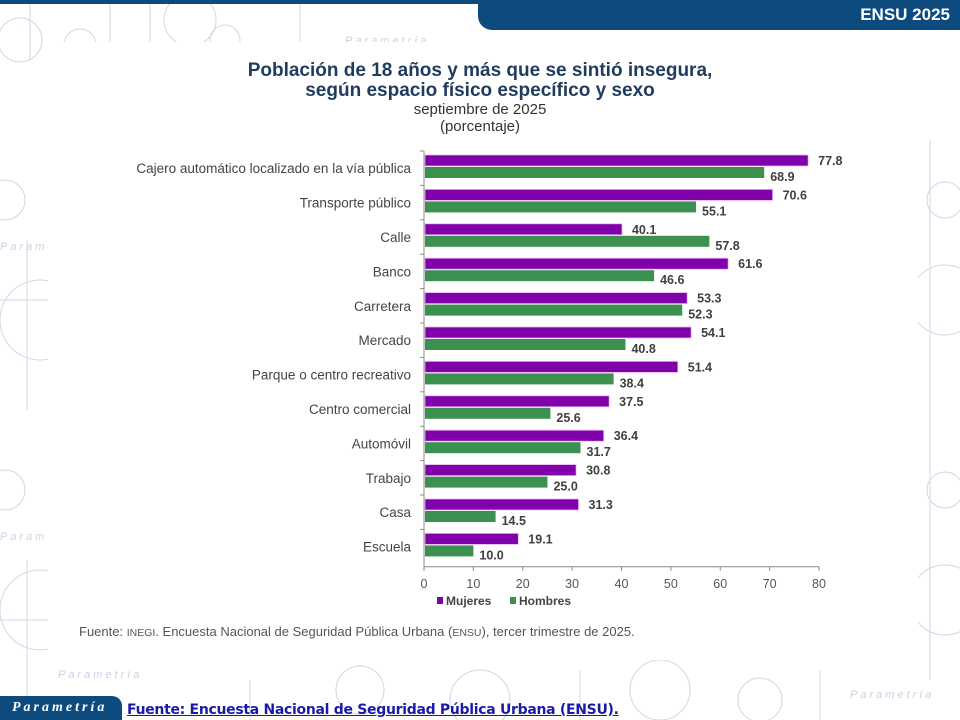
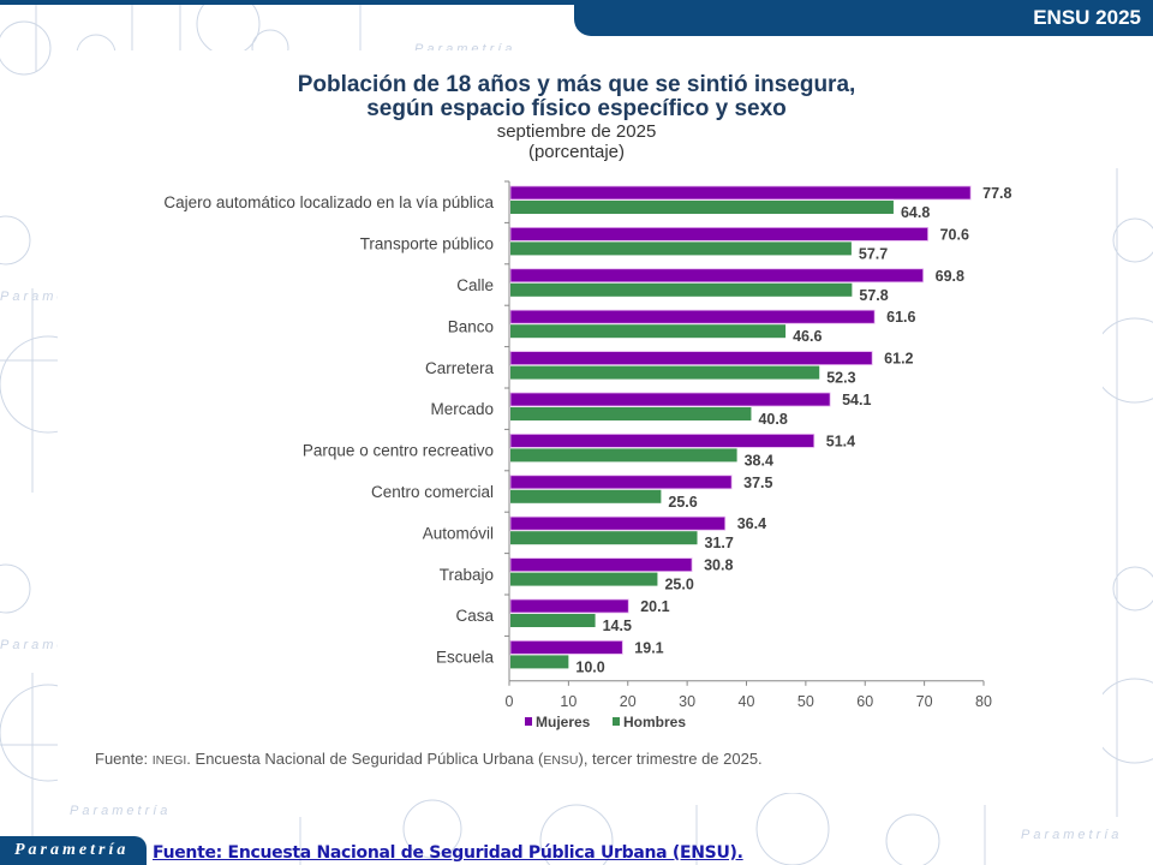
Hombres/Cajero automático localizado en la vía pública: 68.9 -> 64.8
Hombres/Transporte público: 55.1 -> 57.7
Mujeres/Calle: 40.1 -> 69.8
Mujeres/Carretera: 53.3 -> 61.2
Mujeres/Casa: 31.3 -> 20.1
